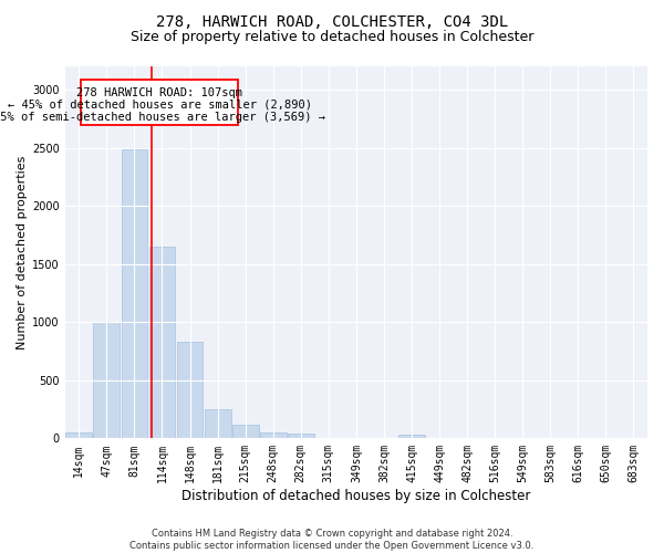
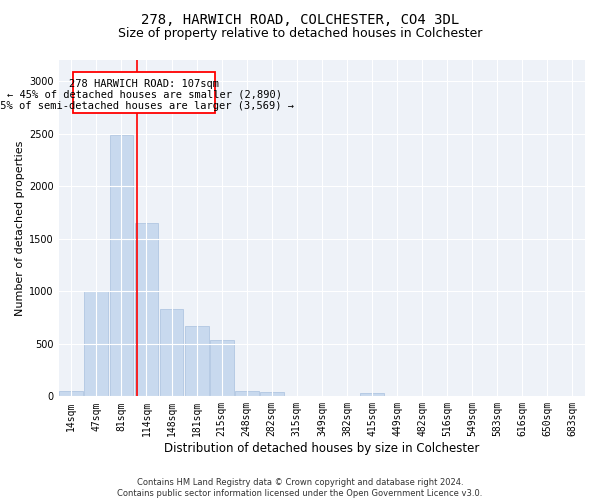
181sqm: 250 -> 670
215sqm: 120 -> 540
